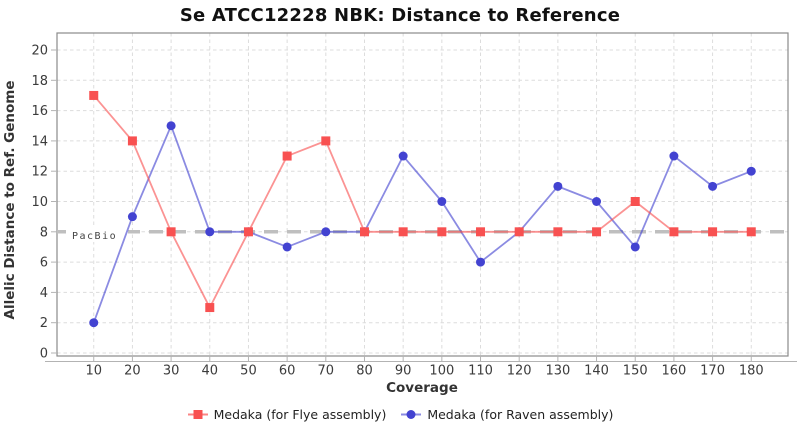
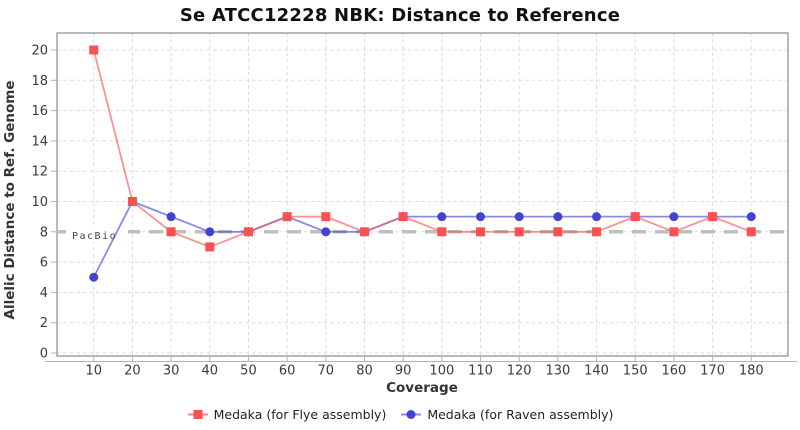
Medaka (for Flye assembly)/10: 17 -> 20
Medaka (for Raven assembly)/10: 2 -> 5
Medaka (for Flye assembly)/20: 14 -> 10
Medaka (for Raven assembly)/20: 9 -> 10
Medaka (for Raven assembly)/30: 15 -> 9
Medaka (for Flye assembly)/40: 3 -> 7
Medaka (for Flye assembly)/60: 13 -> 9
Medaka (for Raven assembly)/60: 7 -> 9
Medaka (for Flye assembly)/70: 14 -> 9
Medaka (for Flye assembly)/90: 8 -> 9
Medaka (for Raven assembly)/90: 13 -> 9
Medaka (for Raven assembly)/100: 10 -> 9
Medaka (for Raven assembly)/110: 6 -> 9
Medaka (for Raven assembly)/120: 8 -> 9
Medaka (for Raven assembly)/130: 11 -> 9
Medaka (for Raven assembly)/140: 10 -> 9
Medaka (for Flye assembly)/150: 10 -> 9
Medaka (for Raven assembly)/150: 7 -> 9
Medaka (for Raven assembly)/160: 13 -> 9
Medaka (for Flye assembly)/170: 8 -> 9
Medaka (for Raven assembly)/170: 11 -> 9
Medaka (for Raven assembly)/180: 12 -> 9
